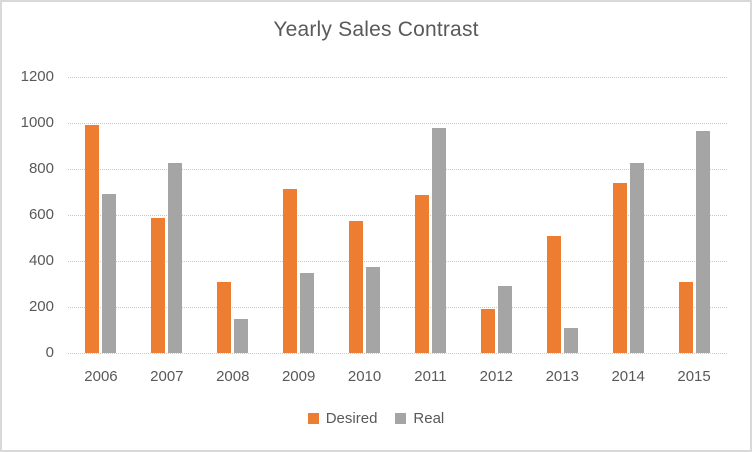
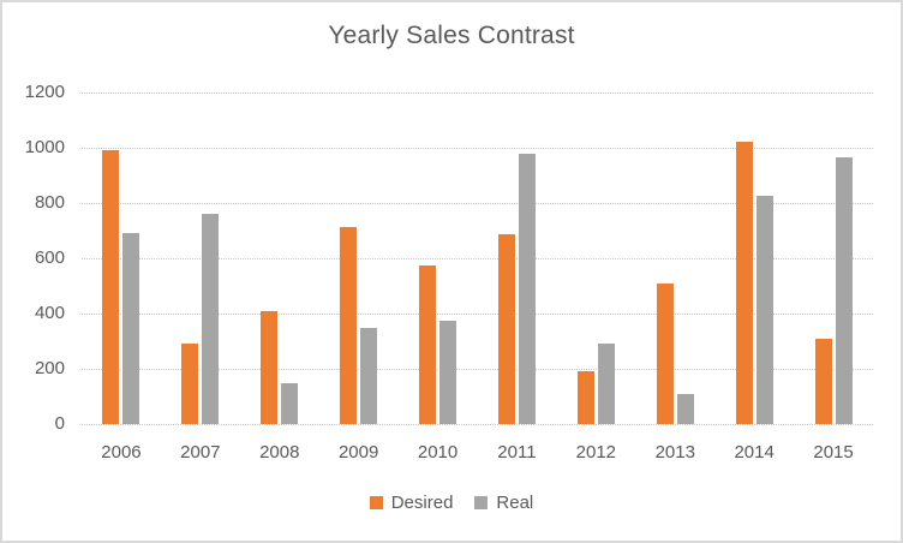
Desired/2007: 580 -> 290
Real/2007: 820 -> 760
Desired/2008: 310 -> 410
Desired/2014: 740 -> 1020
